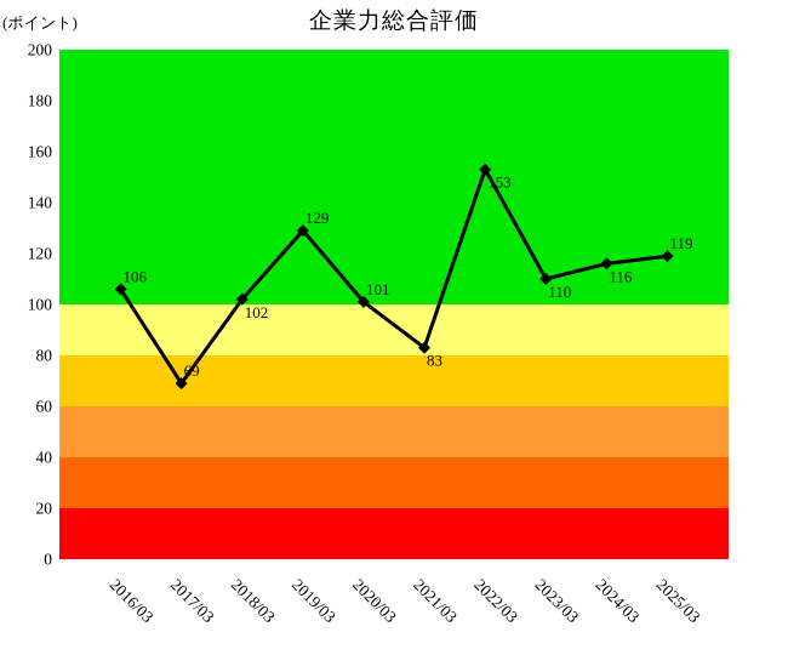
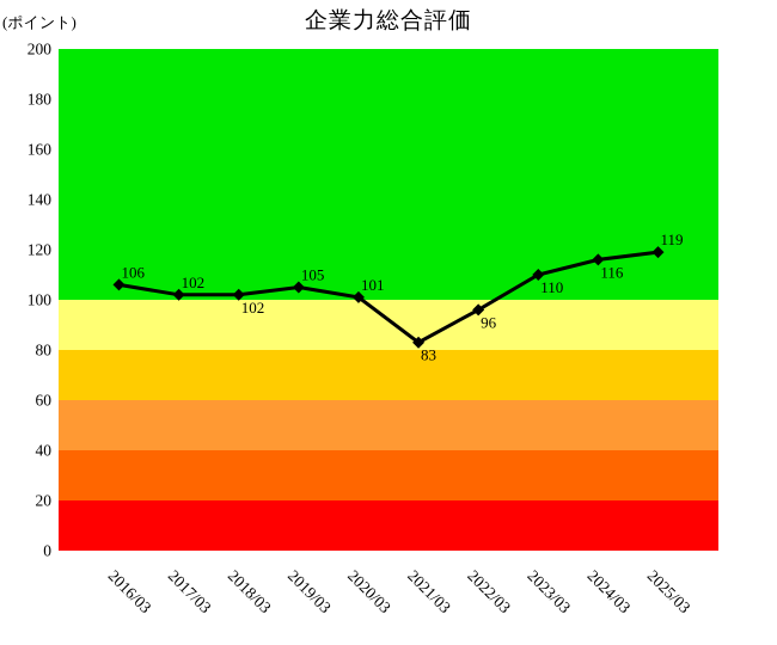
2017/03: 69 -> 102
2019/03: 129 -> 105
2022/03: 153 -> 96
